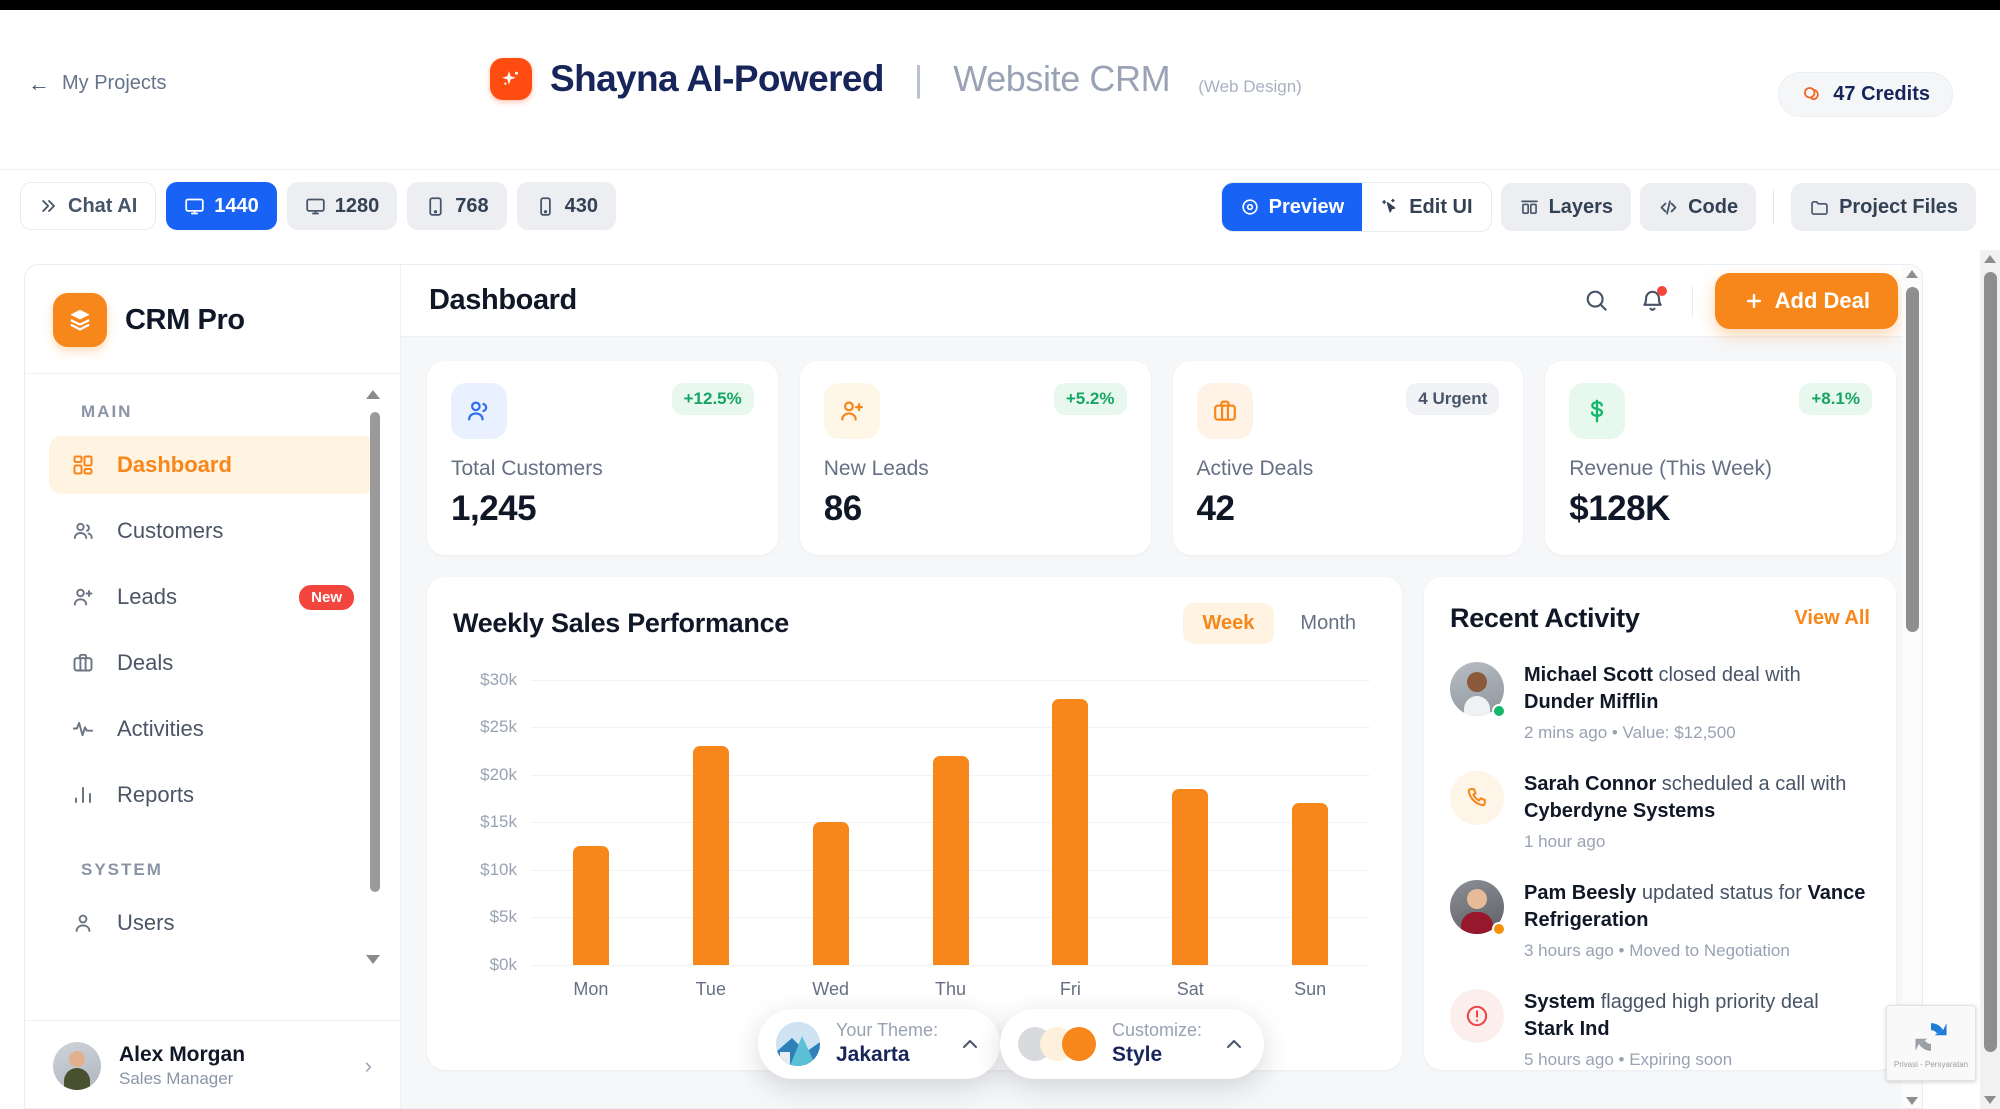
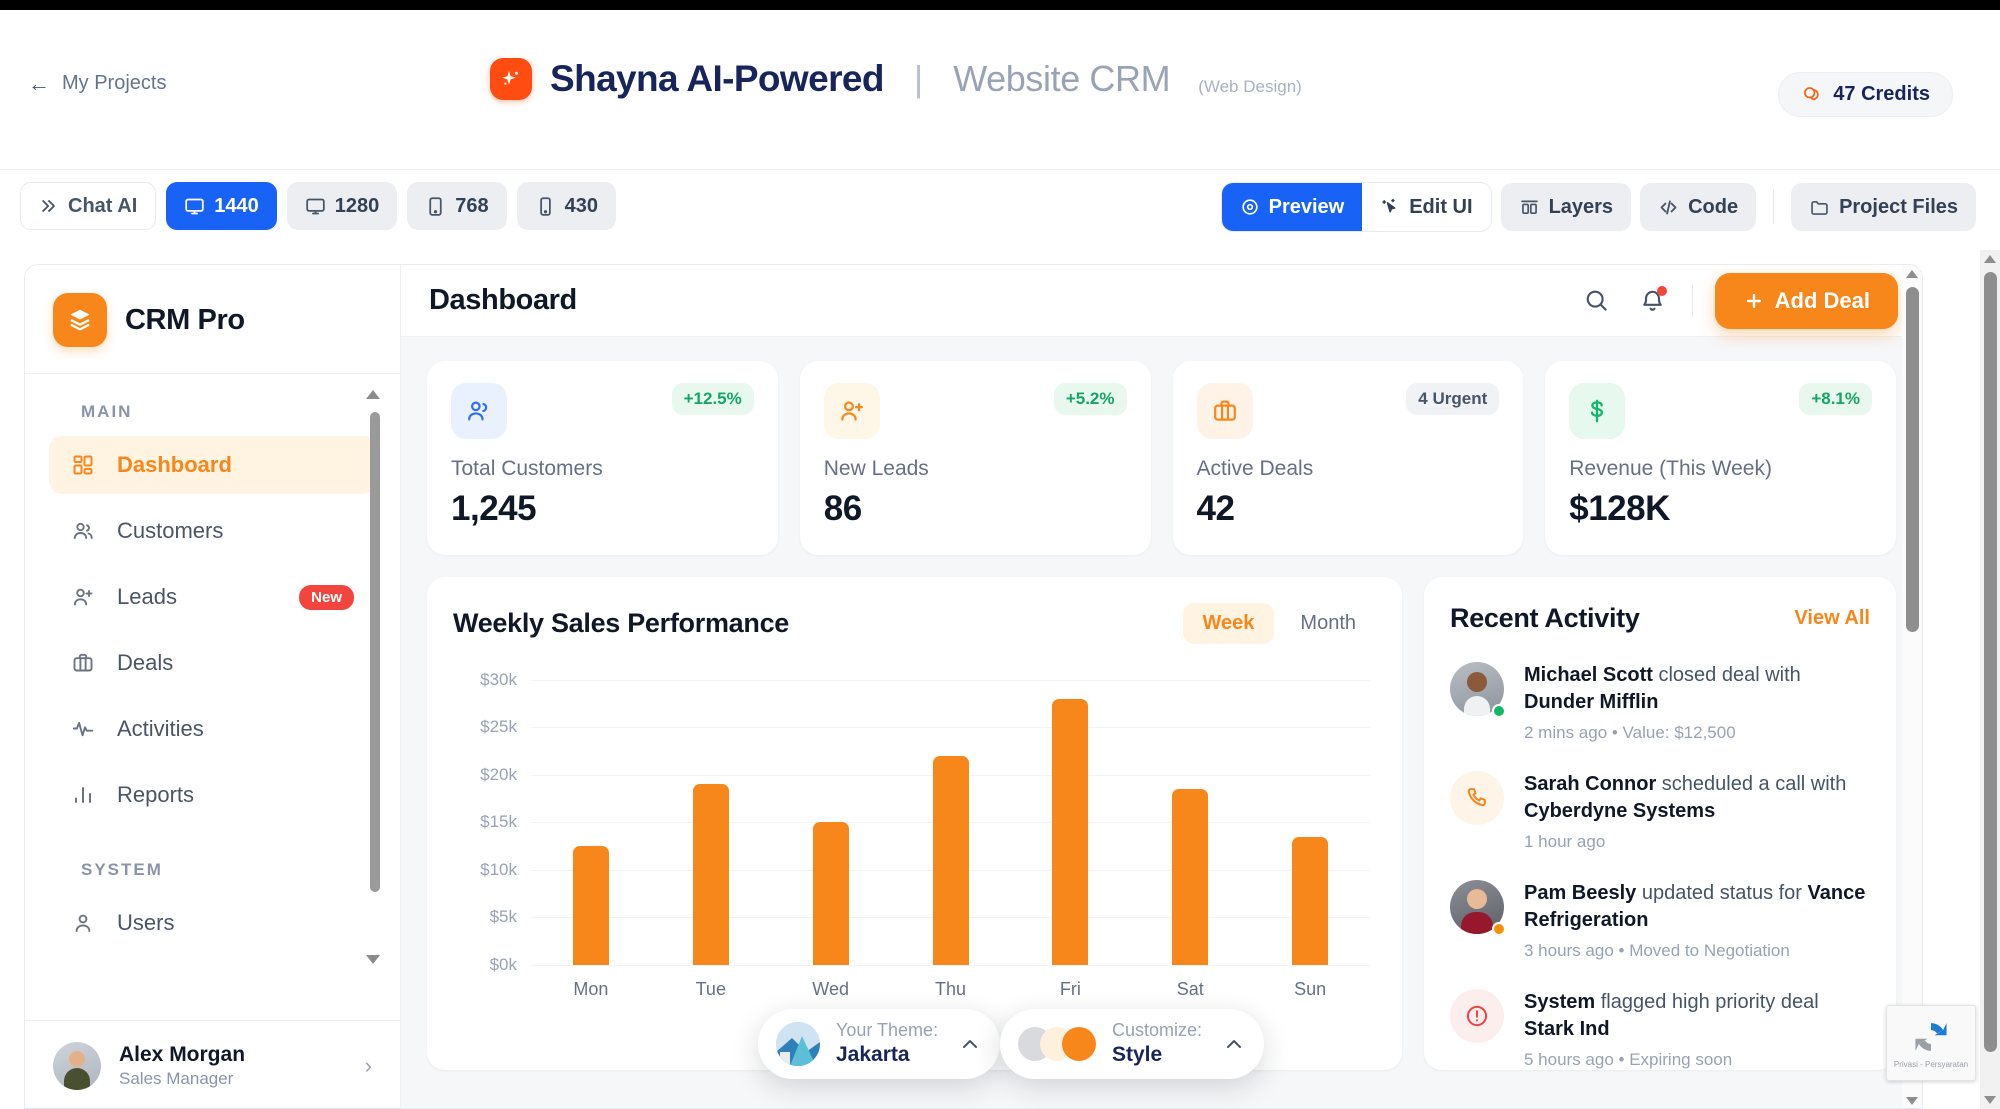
Tue: $23k -> $19k
Sun: $17k -> $14k
